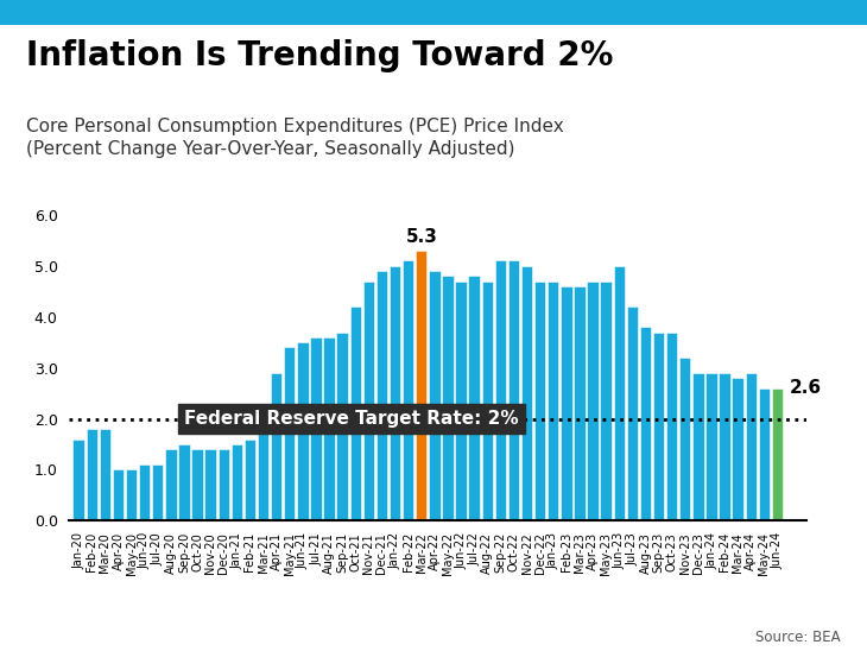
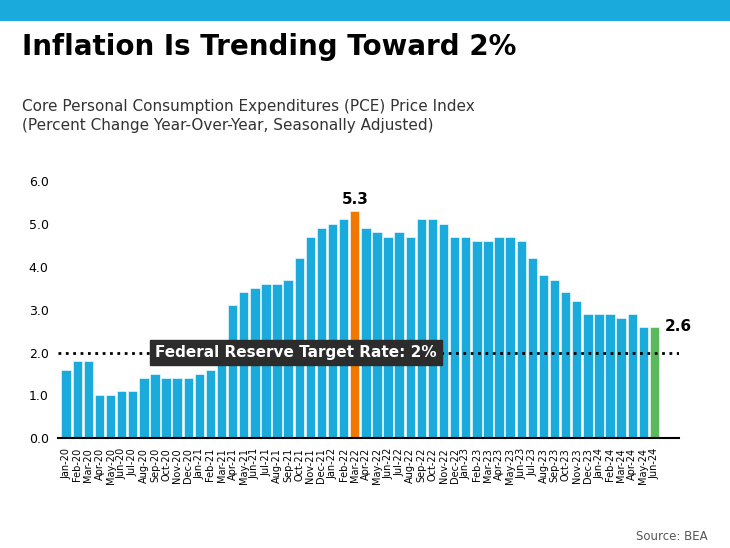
Apr-21: 2.9 -> 3.1
Jun-23: 5.0 -> 4.6
Oct-23: 3.7 -> 3.4
